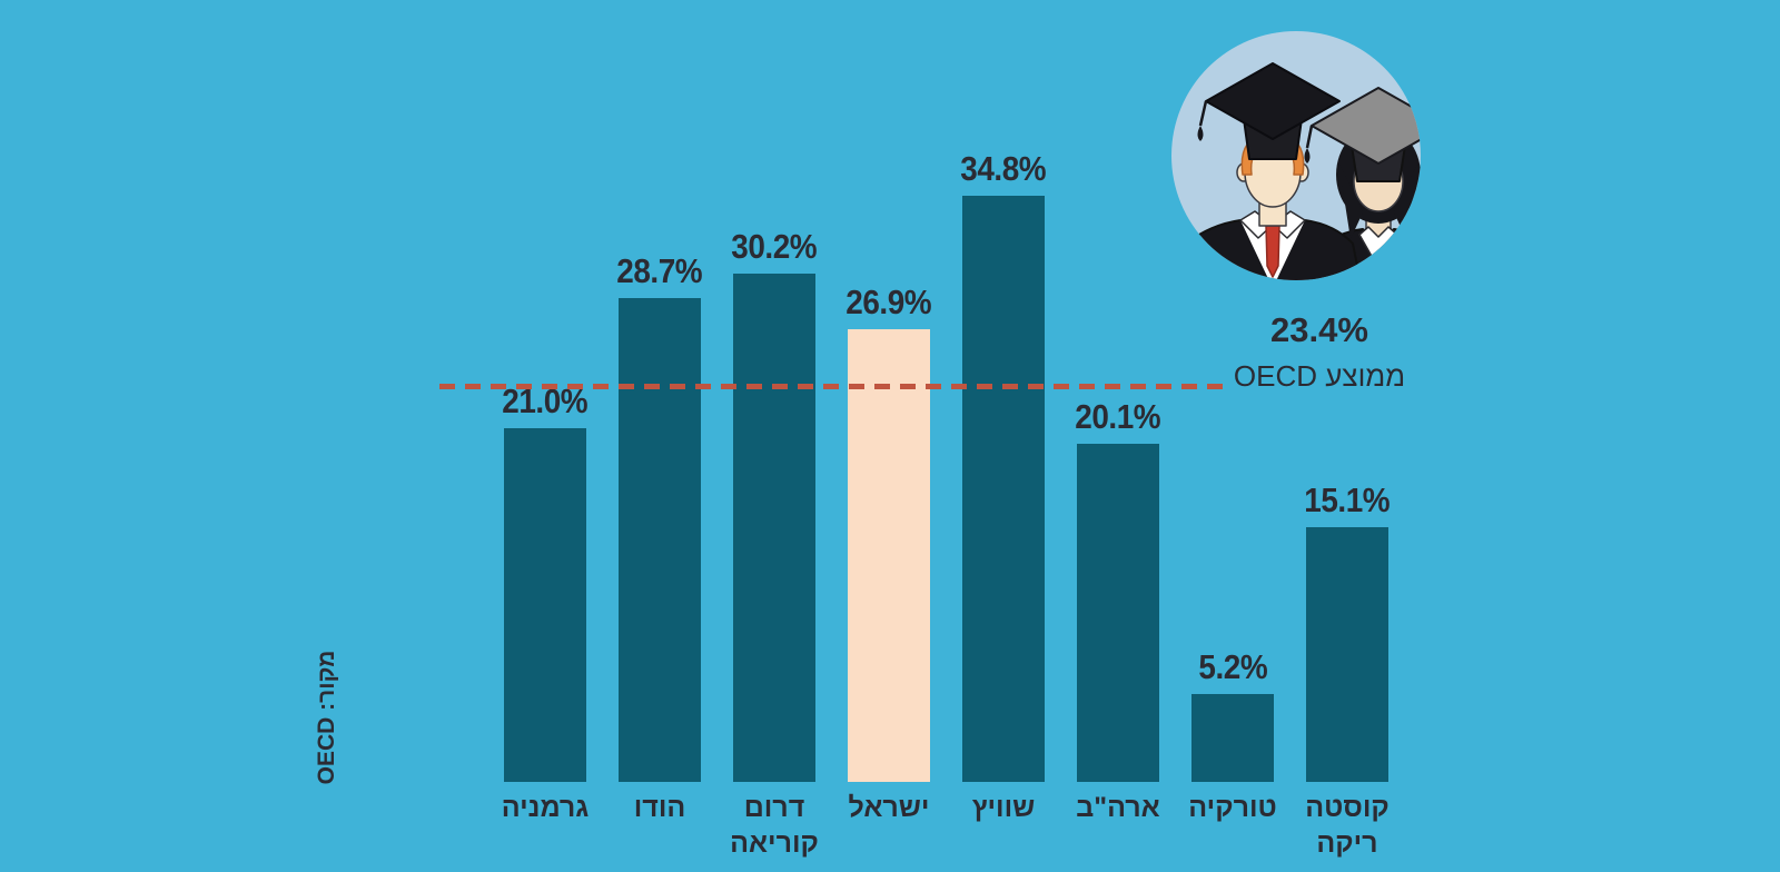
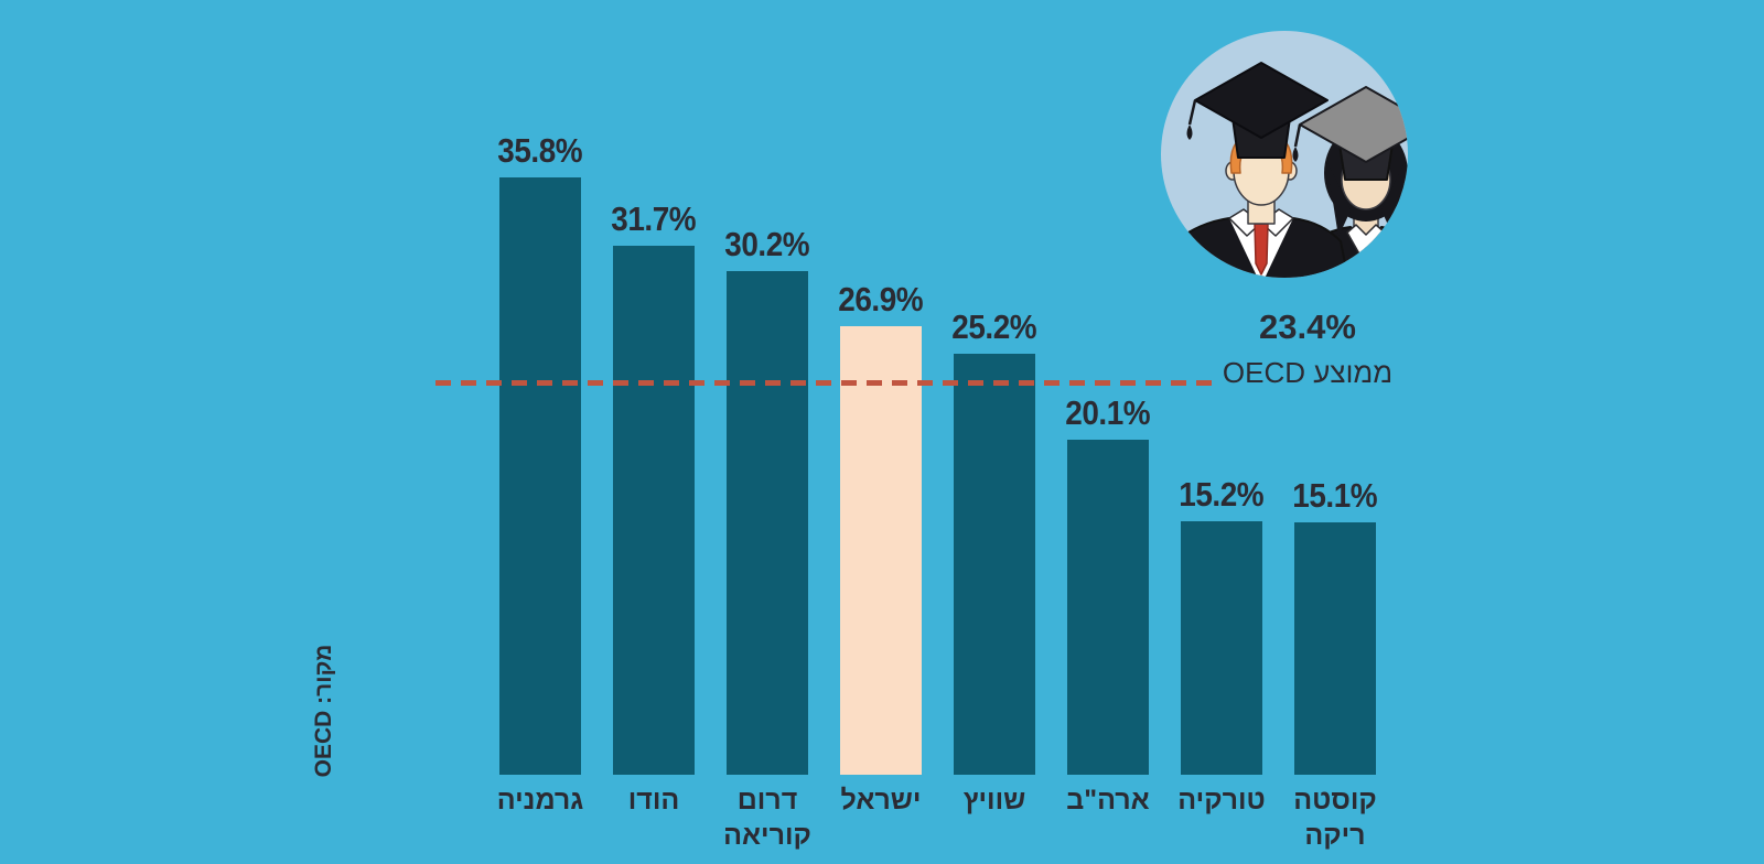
גרמניה: 21.0% -> 35.8%
הודו: 28.7% -> 31.7%
שוויץ: 34.8% -> 25.2%
טורקיה: 5.2% -> 15.2%
